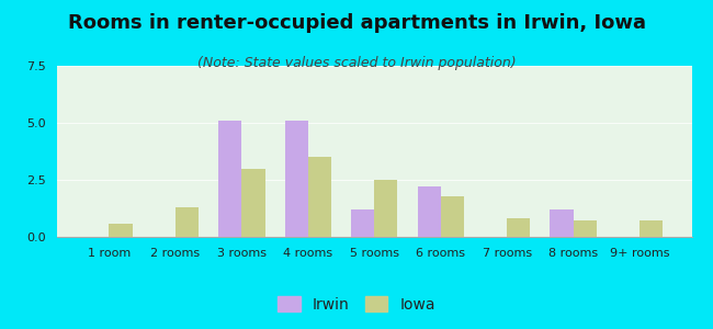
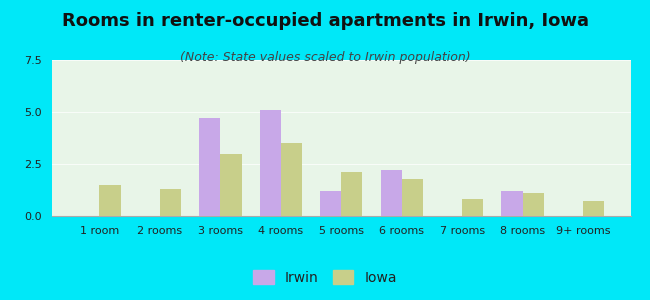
Iowa/1 room: 0.6 -> 1.5
Irwin/3 rooms: 5.1 -> 4.7
Iowa/5 rooms: 2.5 -> 2.1
Iowa/8 rooms: 0.7 -> 1.1
